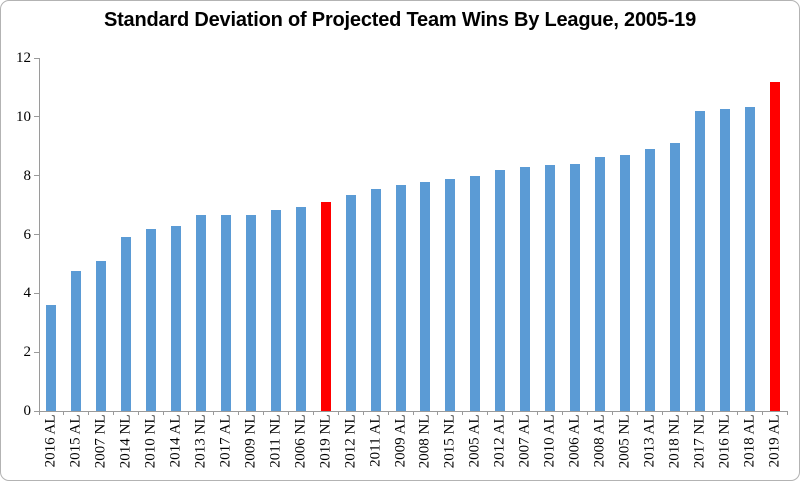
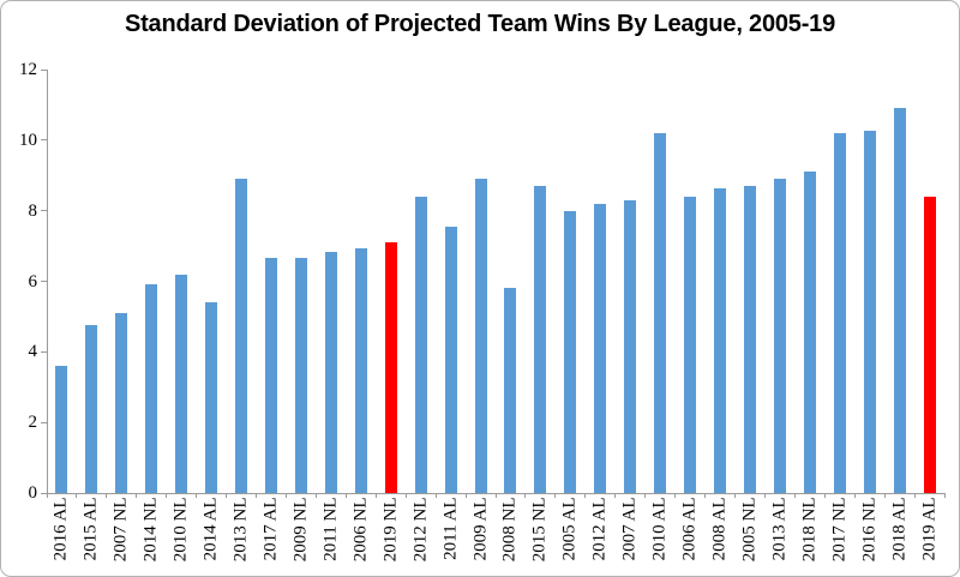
2014 AL: 6.3 -> 5.4
2013 NL: 6.7 -> 8.9
2012 NL: 7.3 -> 8.4
2009 AL: 7.7 -> 8.9
2008 NL: 7.8 -> 5.8
2015 NL: 7.9 -> 8.7
2010 AL: 8.3 -> 10.2
2018 AL: 10.3 -> 10.9
2019 AL: 11.2 -> 8.4
